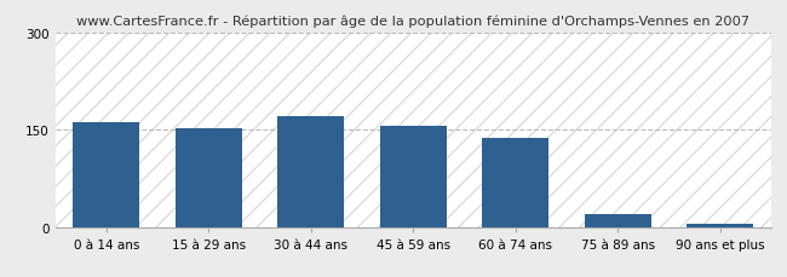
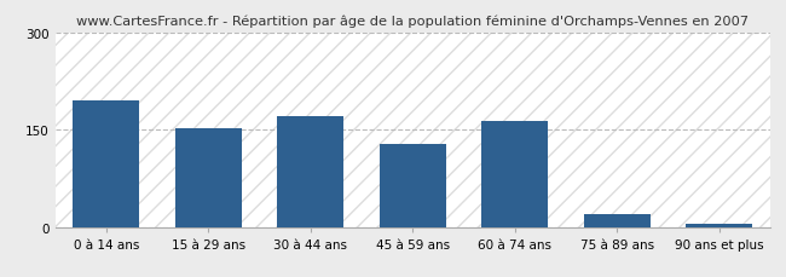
0 à 14 ans: 161 -> 194
45 à 59 ans: 155 -> 128
60 à 74 ans: 137 -> 164
